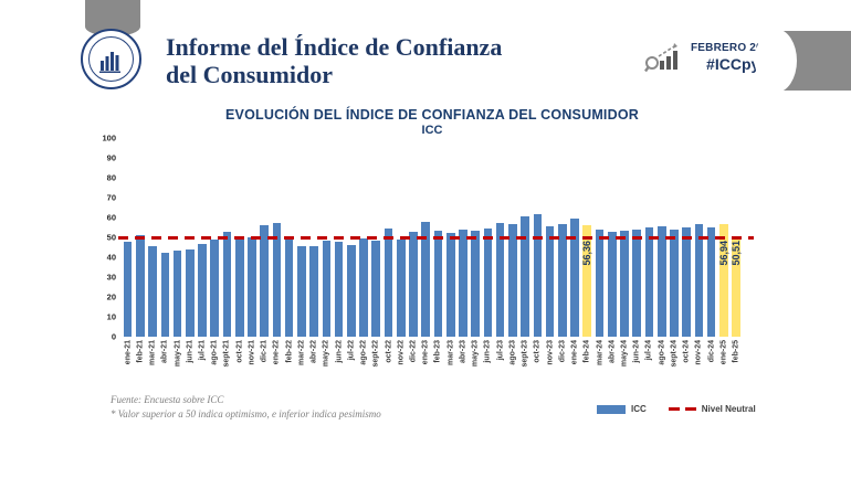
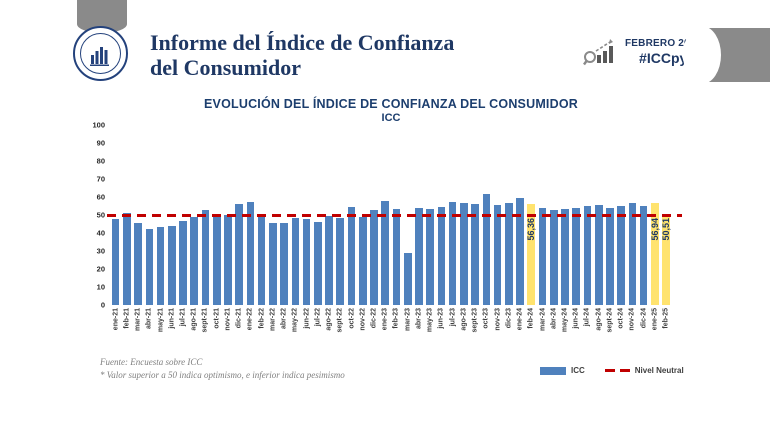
mar-23: 52 -> 29
sept-23: 61 -> 56
